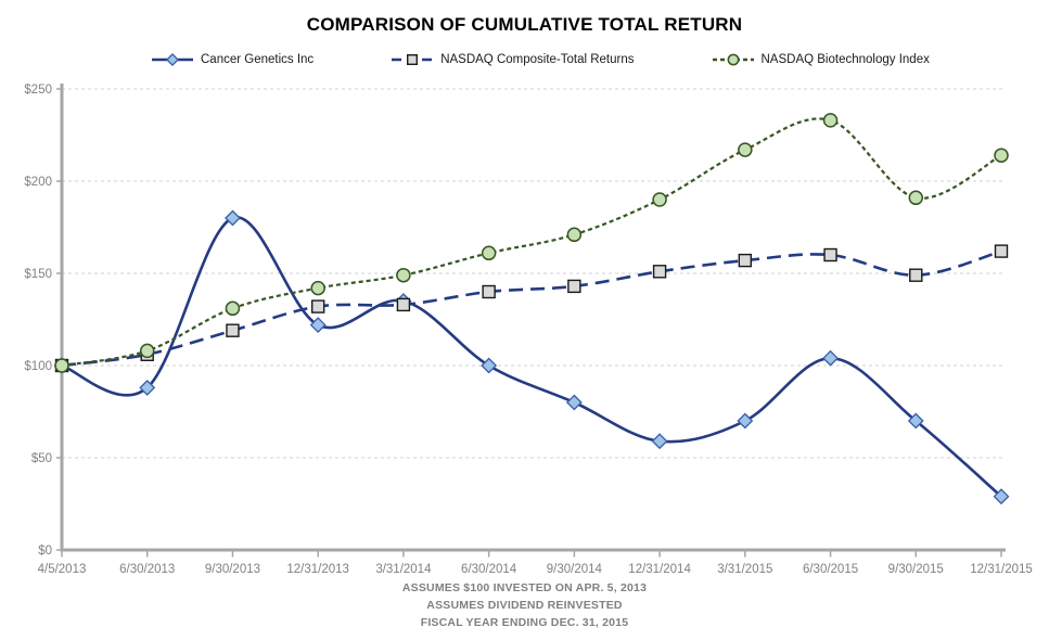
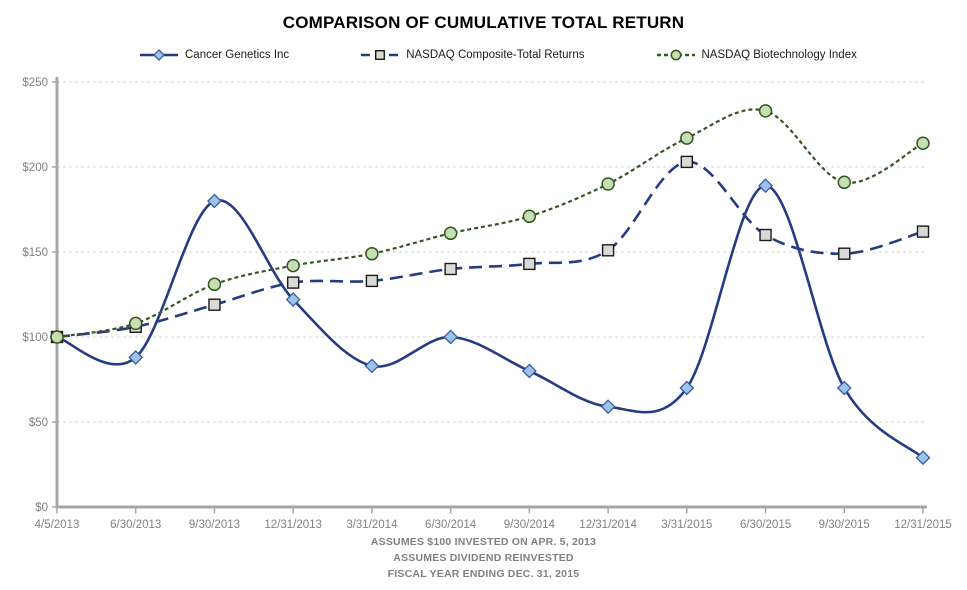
Cancer Genetics Inc/3/31/2014: $135 -> $83
NASDAQ Composite-Total Returns/3/31/2015: $157 -> $203
Cancer Genetics Inc/6/30/2015: $104 -> $189
